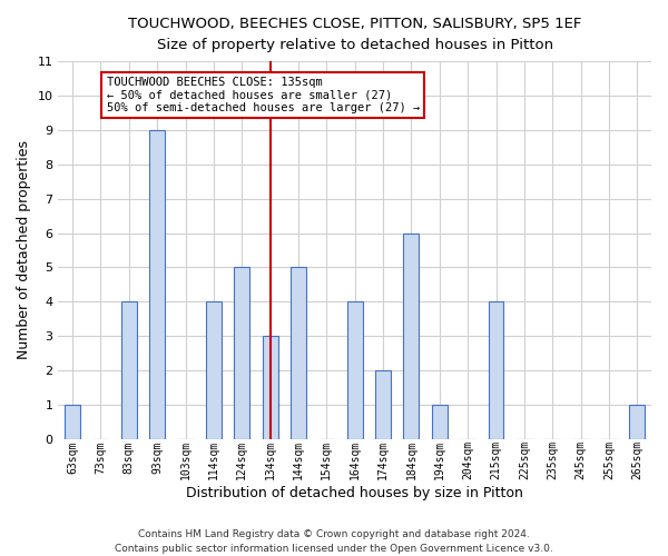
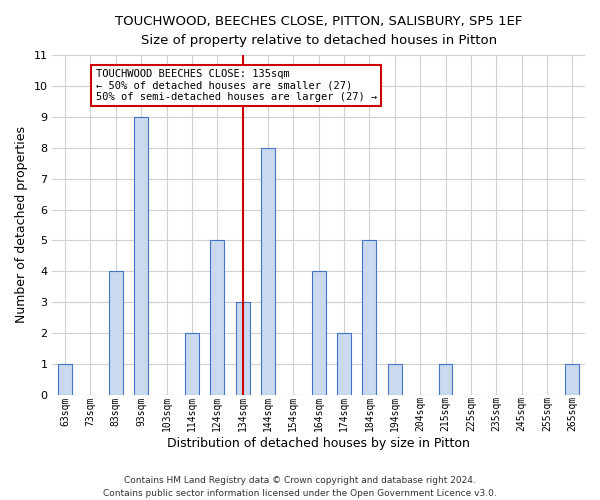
114sqm: 4 -> 2
144sqm: 5 -> 8
184sqm: 6 -> 5
215sqm: 4 -> 1
